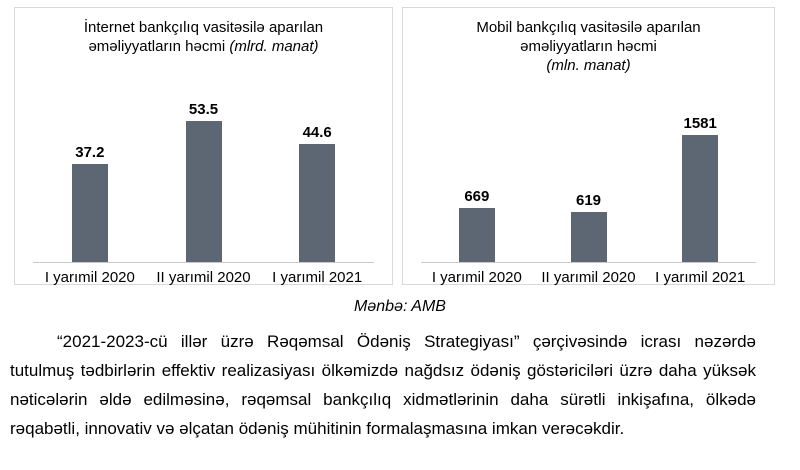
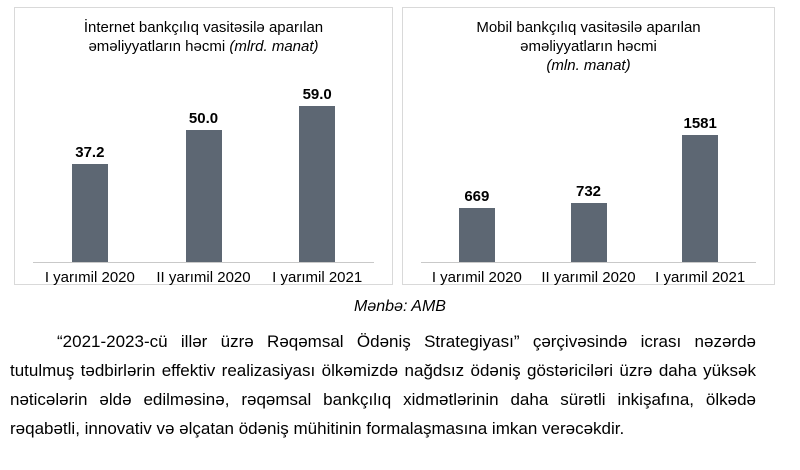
İnternet bankçılıq vasitəsilə aparılan əməliyyatların həcmi/II yarımil 2020: 53.5 -> 50.0
İnternet bankçılıq vasitəsilə aparılan əməliyyatların həcmi/I yarımil 2021: 44.6 -> 59.0
Mobil bankçılıq vasitəsilə aparılan əməliyyatların həcmi/II yarımil 2020: 619 -> 732
